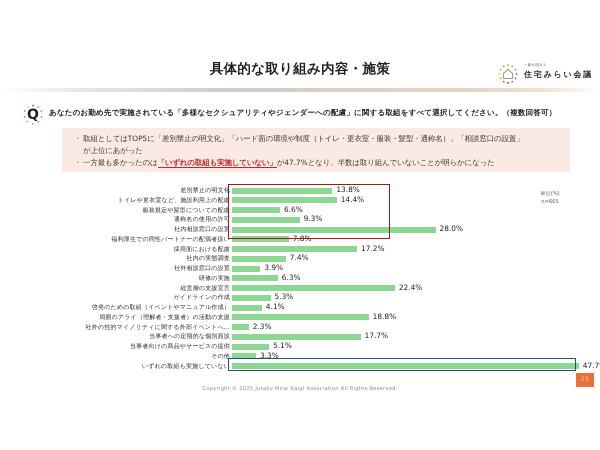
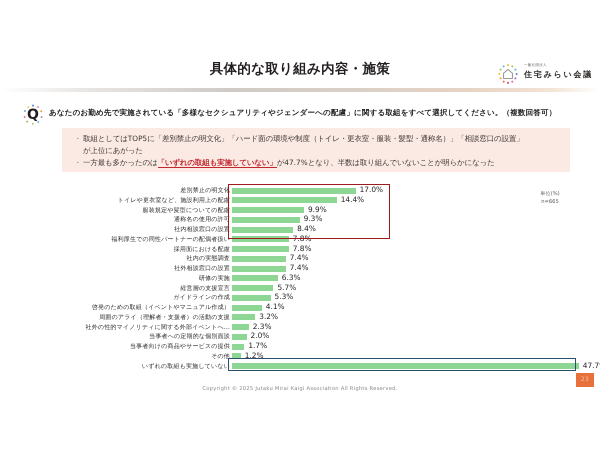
差別禁止の明文化: 13.8% -> 17.0%
服装規定や髪型についての配慮: 6.6% -> 9.9%
社内相談窓口の設置: 28.0% -> 8.4%
採用面における配慮: 17.2% -> 7.8%
社外相談窓口の設置: 3.9% -> 7.4%
経営層の支援宣言: 22.4% -> 5.7%
周囲のアライ（理解者・支援者）の活動の支援: 18.8% -> 3.2%
当事者への定期的な個別面談: 17.7% -> 2.0%
当事者向けの商品やサービスの提供: 5.1% -> 1.7%
その他: 3.3% -> 1.2%
